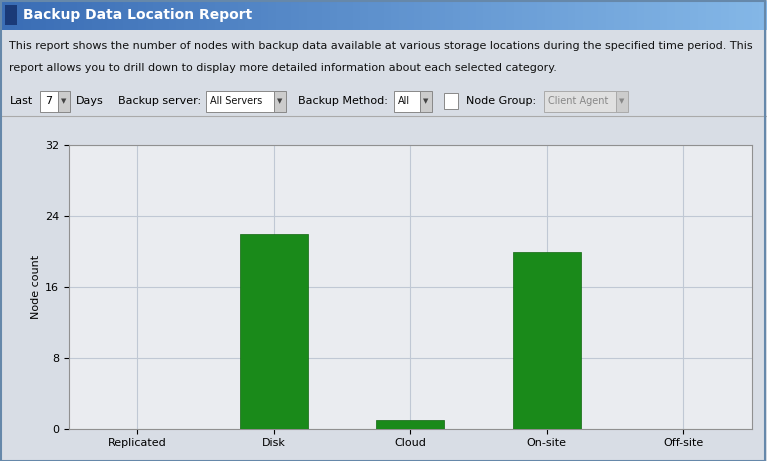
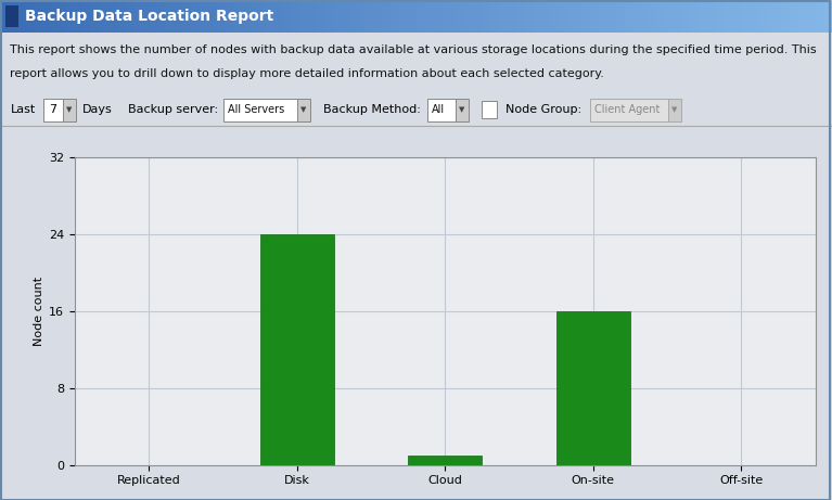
Disk: 22 -> 24
On-site: 20 -> 16
